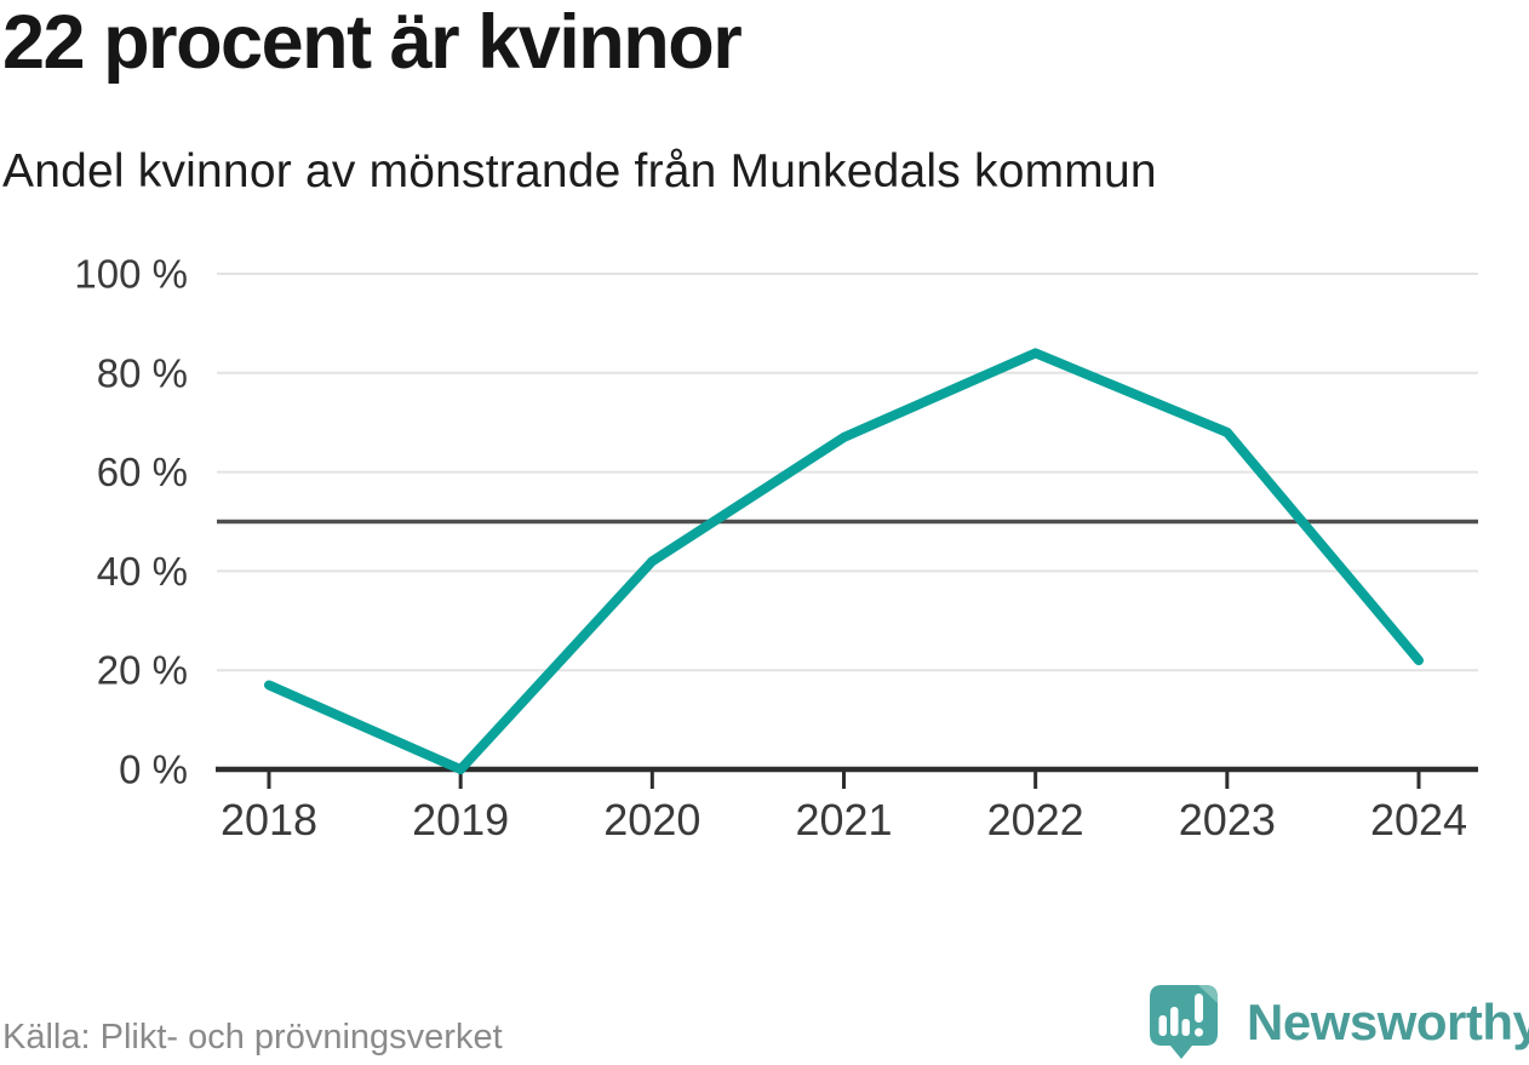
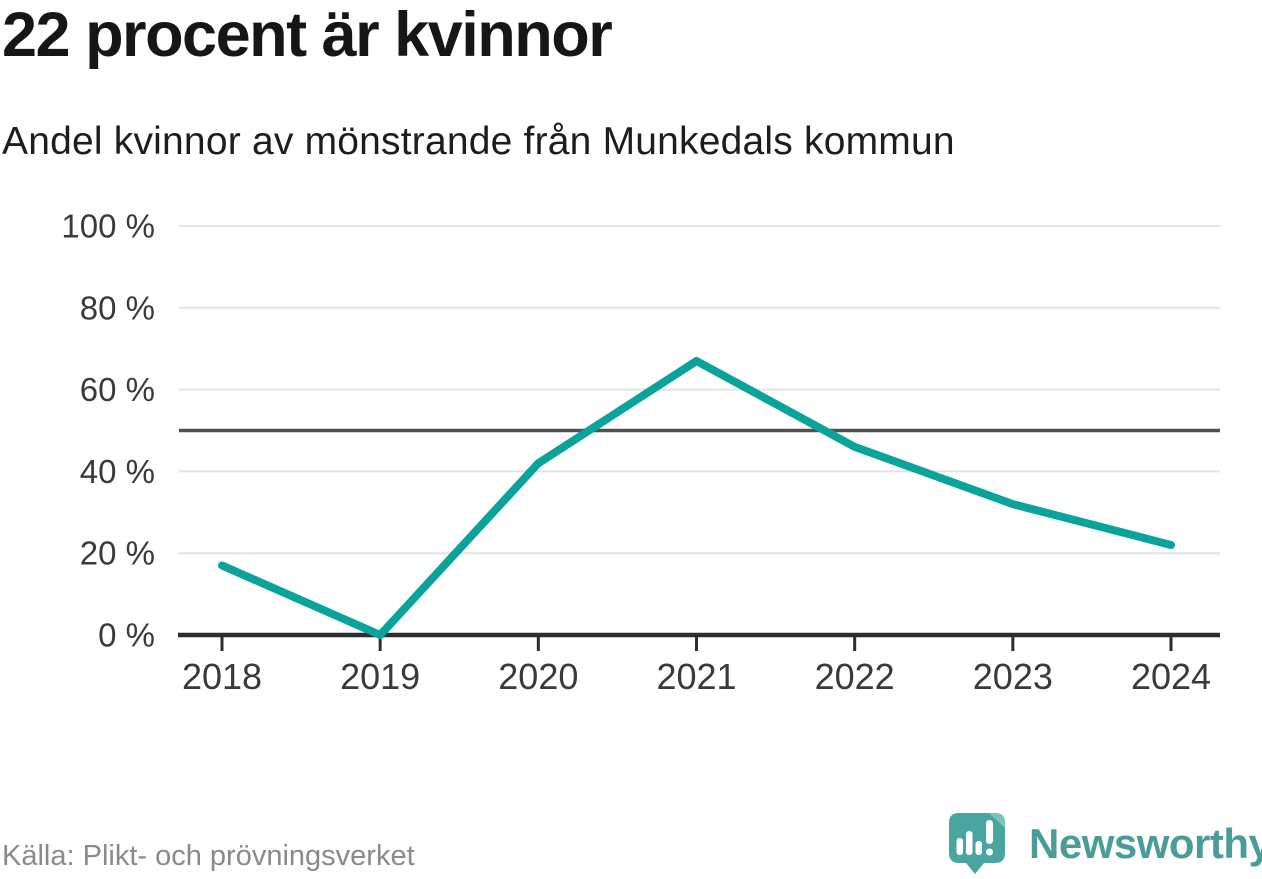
2022: 84% -> 46%
2023: 68% -> 32%
